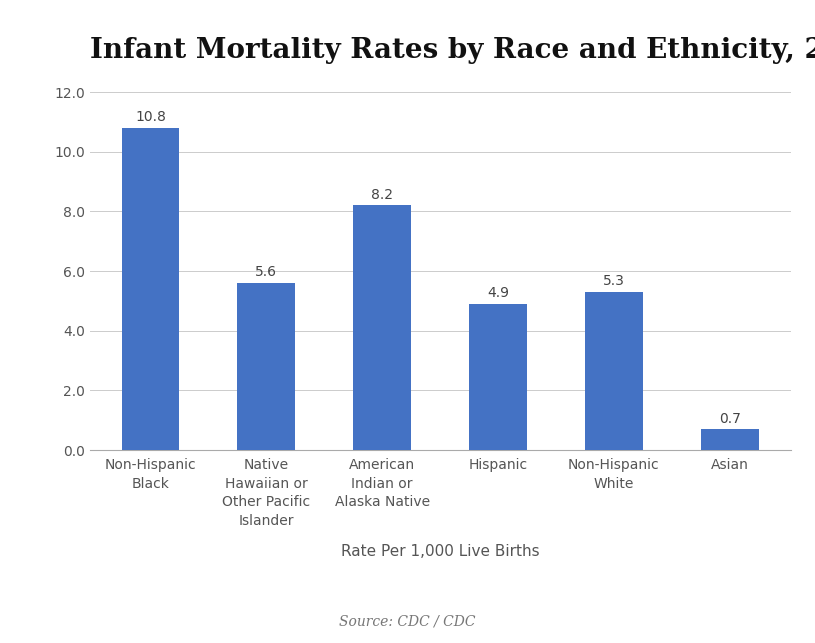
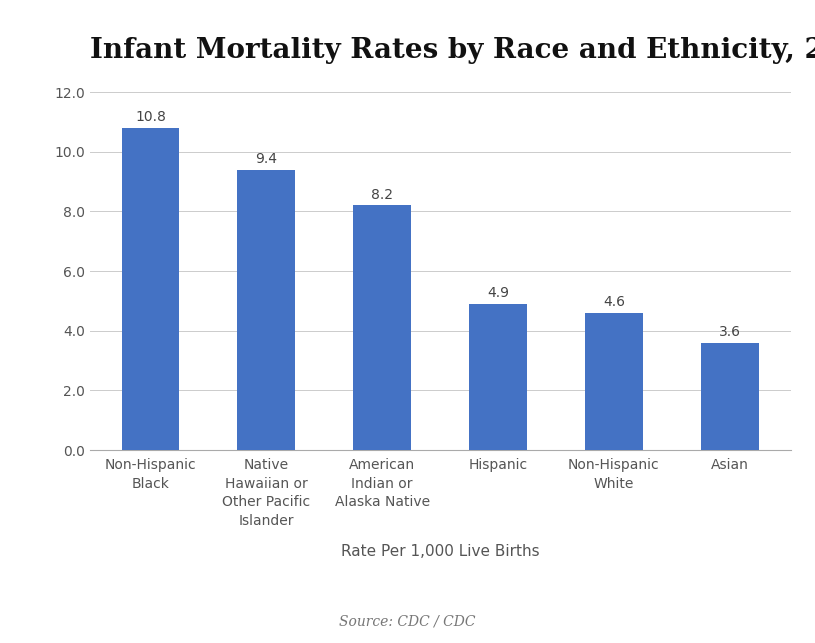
Native Hawaiian or Other Pacific Islander: 5.6 -> 9.4
Non-Hispanic White: 5.3 -> 4.6
Asian: 0.7 -> 3.6
